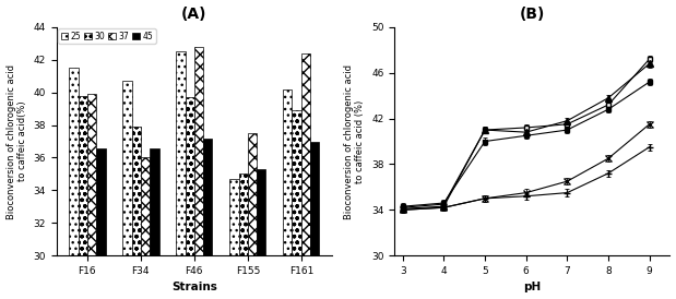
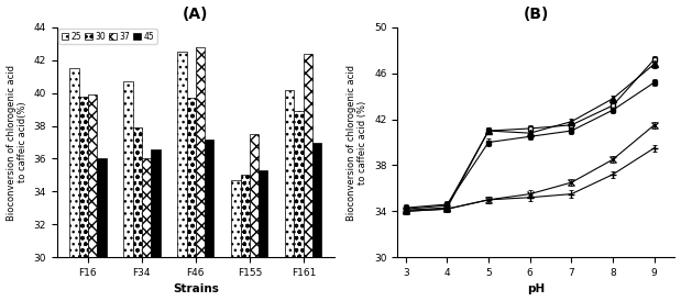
(A)/45/F16: 36.6 -> 36.0
